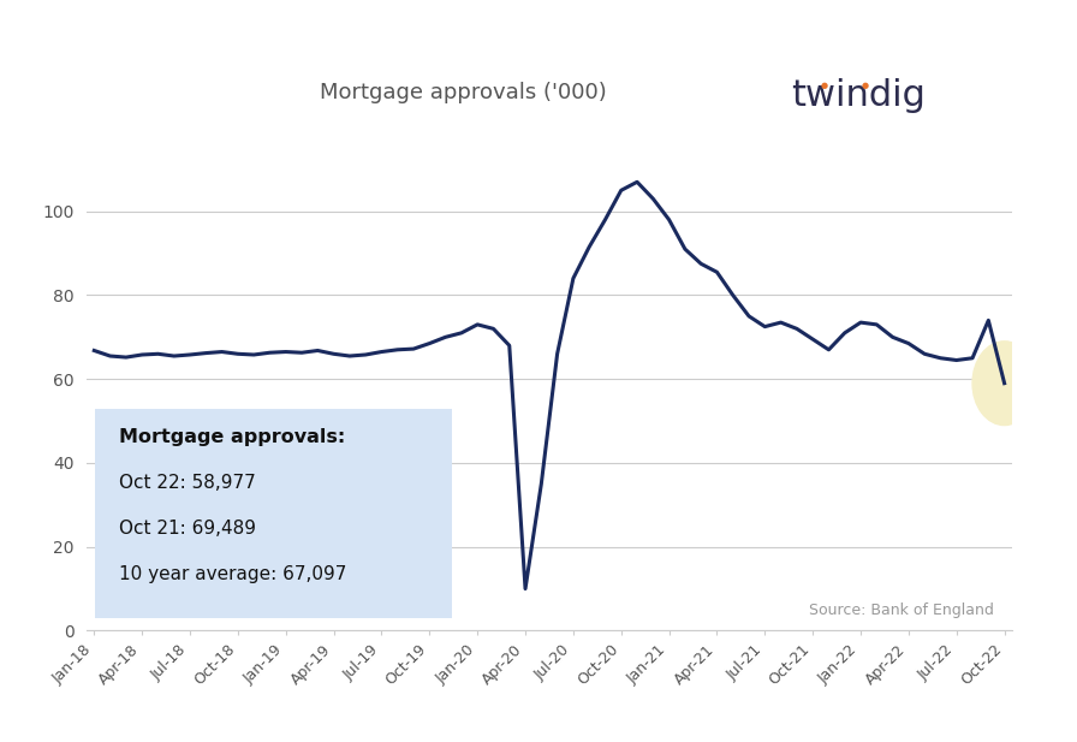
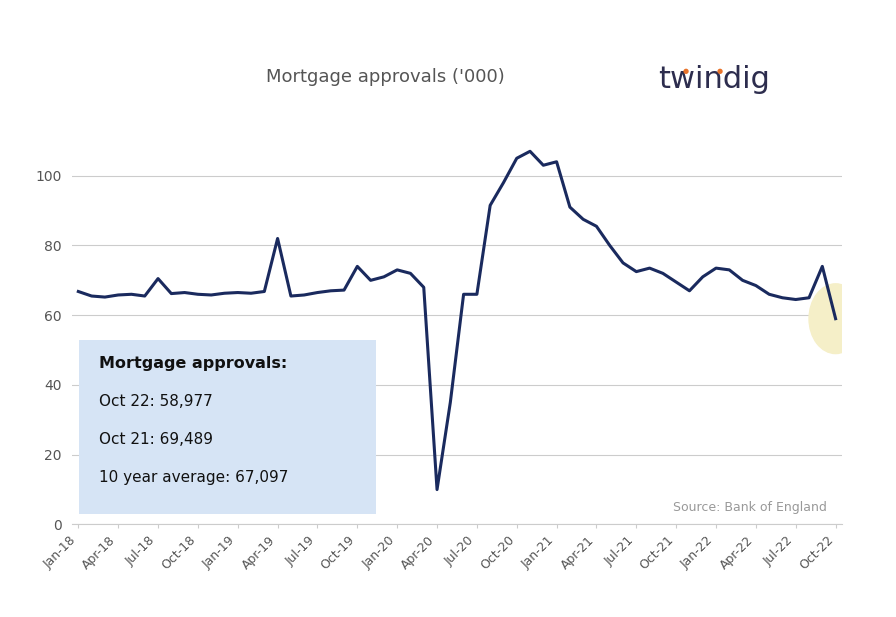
Jul-18: 65.8 -> 70.5
Apr-19: 66.0 -> 82.0
Oct-19: 68.5 -> 74.0
Jul-20: 84.0 -> 66.0
Jan-21: 98.0 -> 104.0
